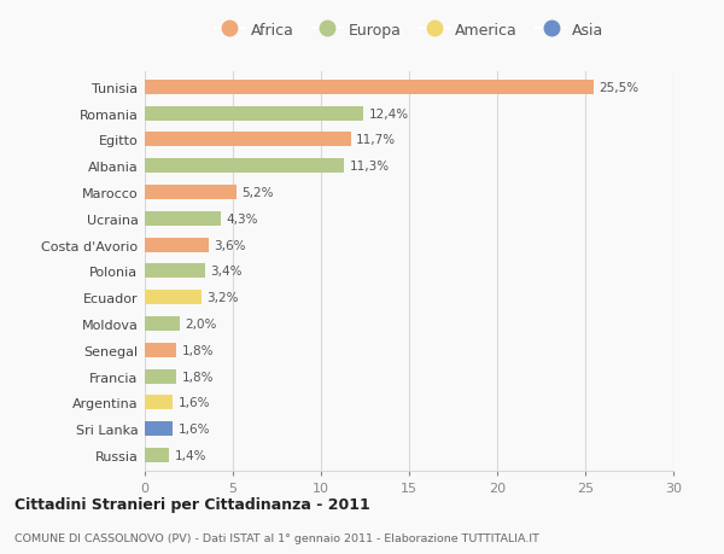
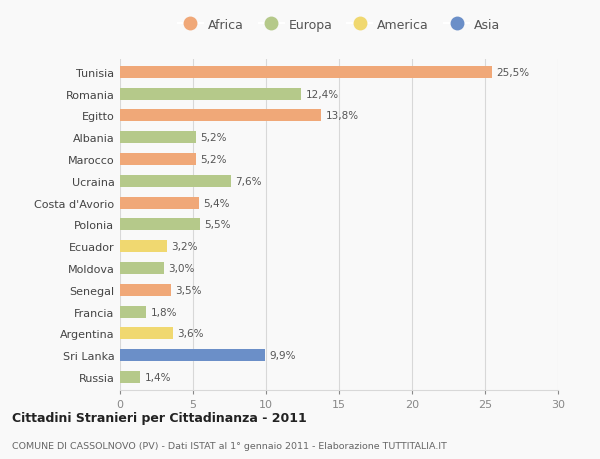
Egitto: 11,7% -> 13,8%
Albania: 11,3% -> 5,2%
Ucraina: 4,3% -> 7,6%
Costa d'Avorio: 3,6% -> 5,4%
Polonia: 3,4% -> 5,5%
Moldova: 2,0% -> 3,0%
Senegal: 1,8% -> 3,5%
Argentina: 1,6% -> 3,6%
Sri Lanka: 1,6% -> 9,9%
